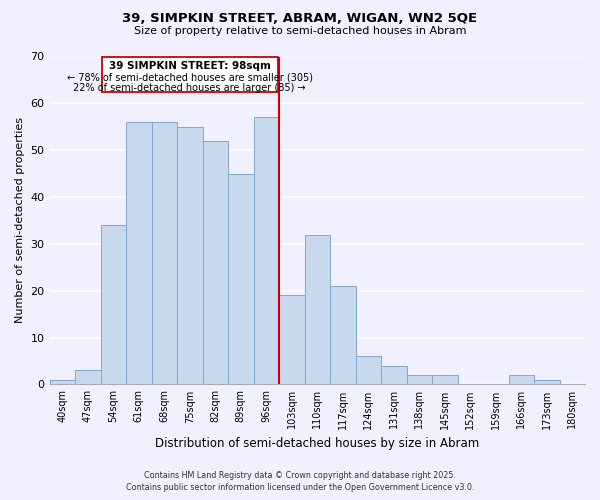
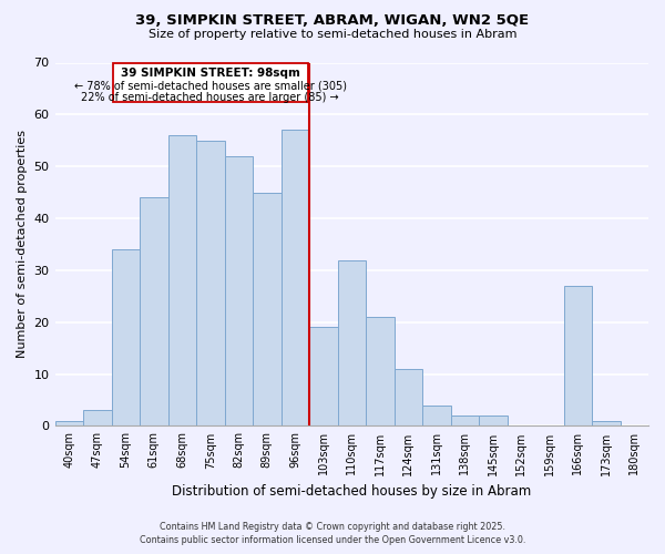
61sqm: 56 -> 44
124sqm: 6 -> 11
166sqm: 2 -> 27
